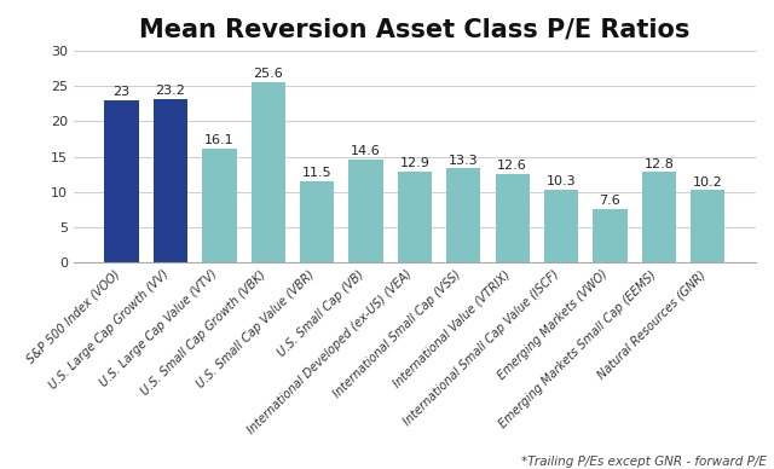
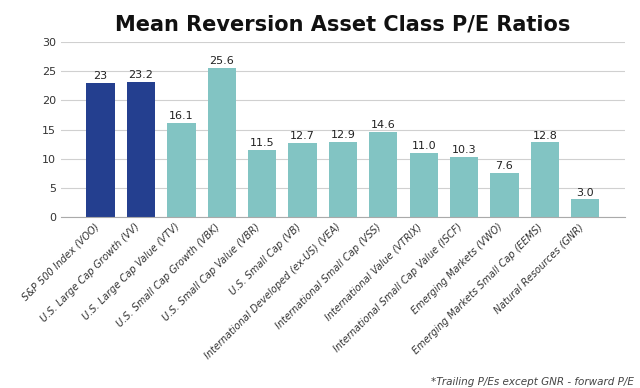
U.S. Small Cap (VB): 14.6 -> 12.7
International Small Cap (VSS): 13.3 -> 14.6
International Value (VTRIX): 12.6 -> 11.0
Natural Resources (GNR): 10.2 -> 3.0
